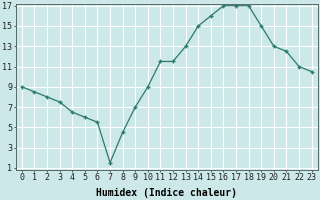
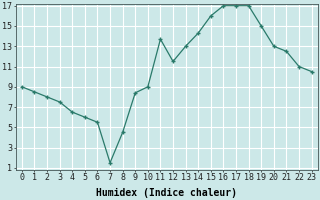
9: 7.0 -> 8.4
11: 11.5 -> 13.7
14: 15.0 -> 14.3
